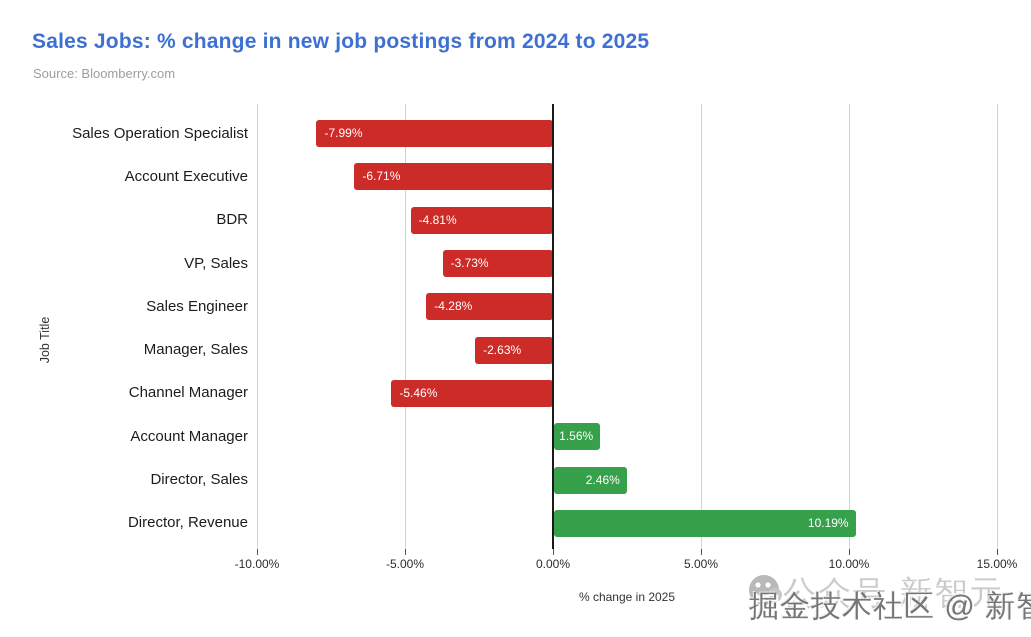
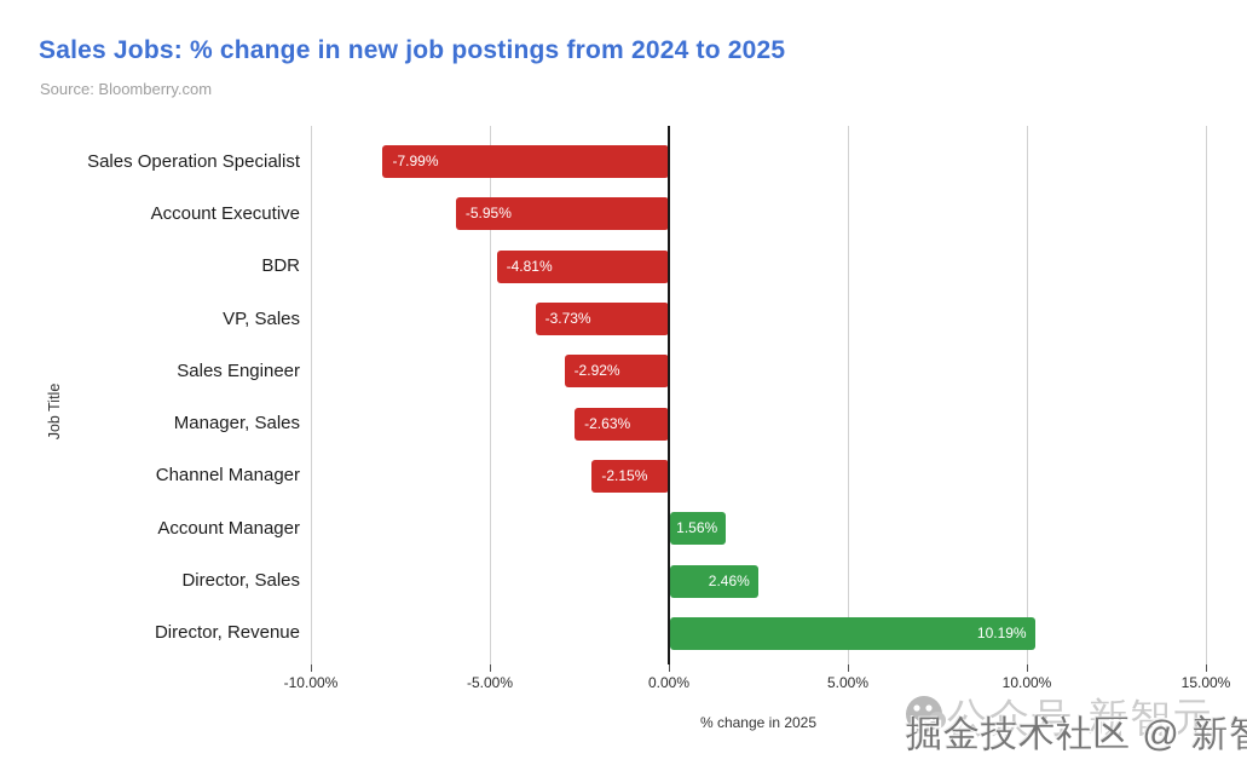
Account Executive: -6.71% -> -5.95%
Sales Engineer: -4.28% -> -2.92%
Channel Manager: -5.46% -> -2.15%
